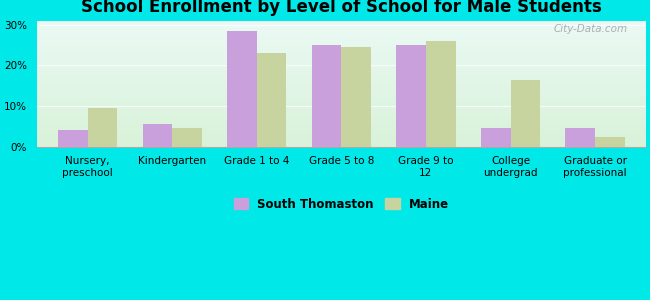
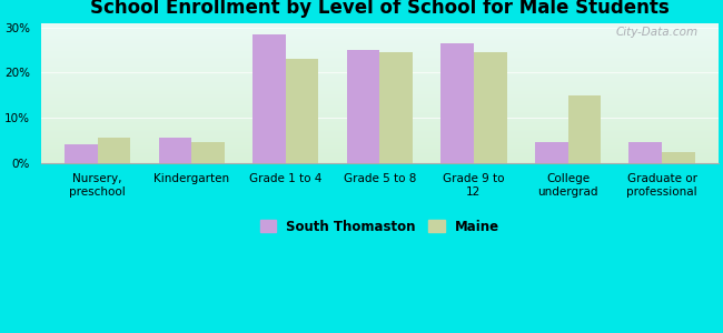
Maine/Nursery, preschool: 9.5% -> 5.5%
South Thomaston/Grade 9 to 12: 25.0% -> 26.5%
Maine/Grade 9 to 12: 26.0% -> 24.5%
Maine/College undergrad: 16.5% -> 15.0%
